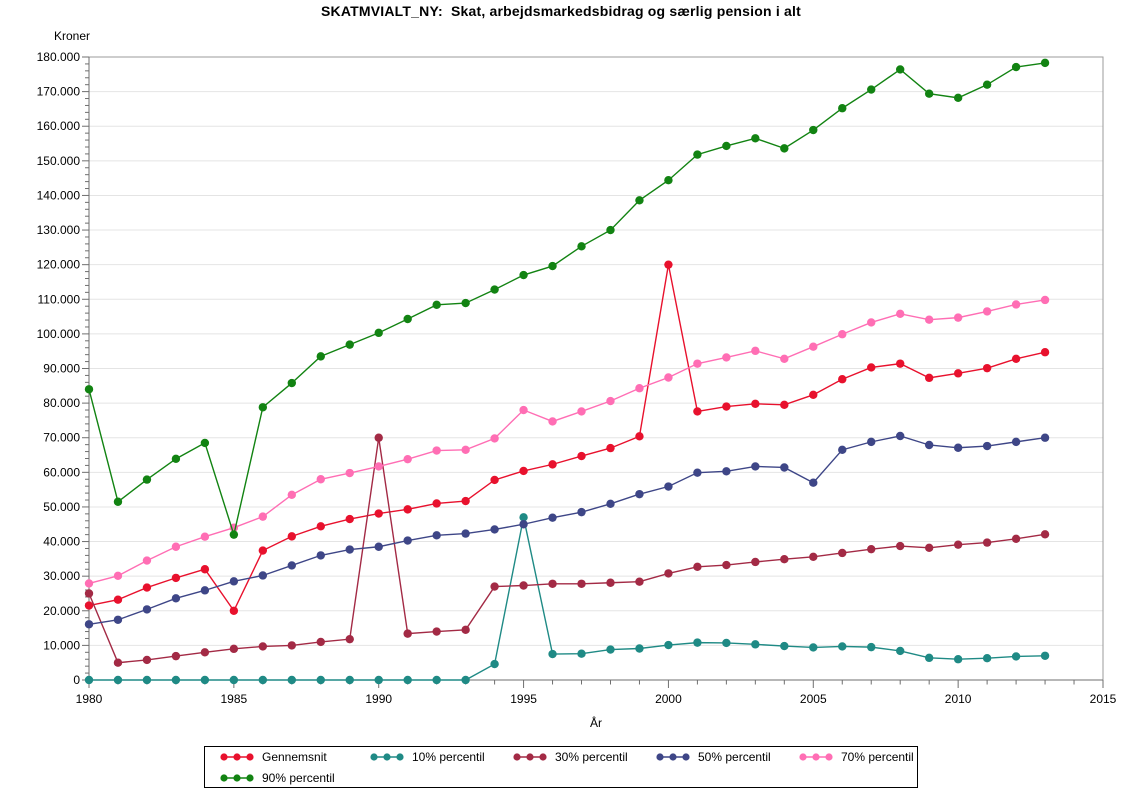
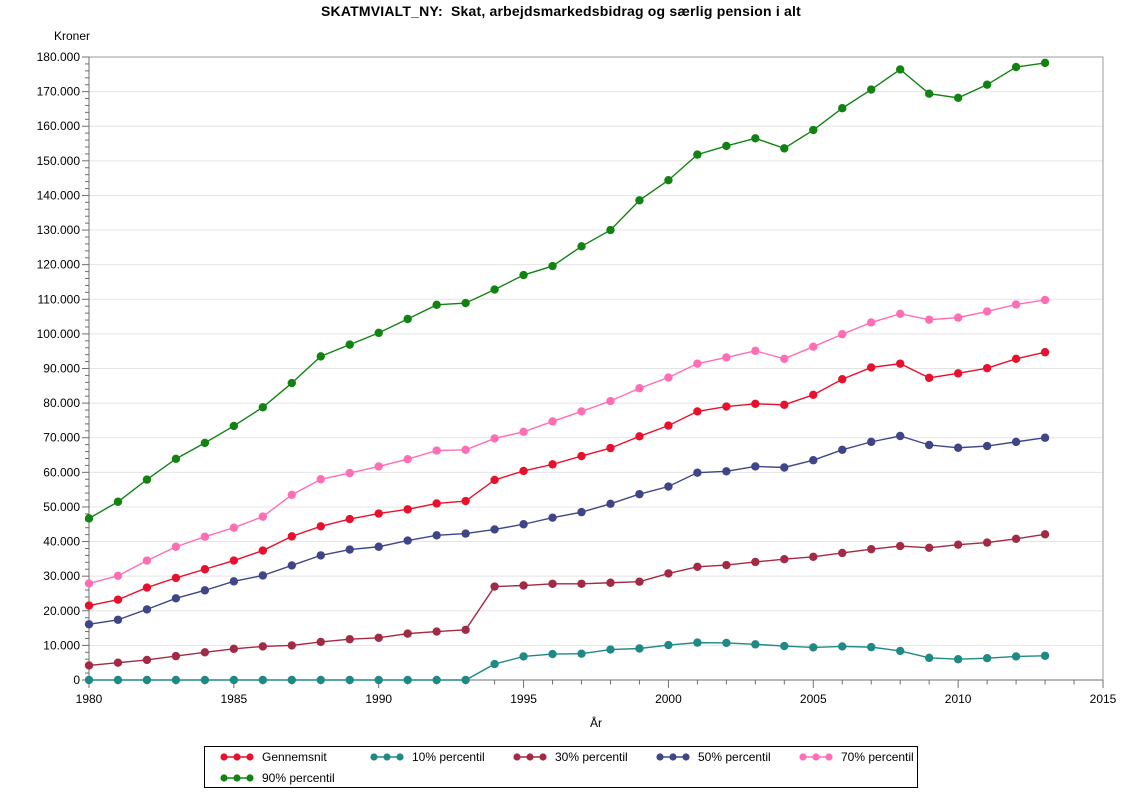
30% percentil/1980: 25000 -> 4000
90% percentil/1980: 84000 -> 47000
Gennemsnit/1985: 20000 -> 34000
90% percentil/1985: 42000 -> 73000
30% percentil/1990: 70000 -> 12000
10% percentil/1995: 47000 -> 7000
70% percentil/1995: 78000 -> 72000
Gennemsnit/2000: 120000 -> 74000
50% percentil/2005: 57000 -> 64000
